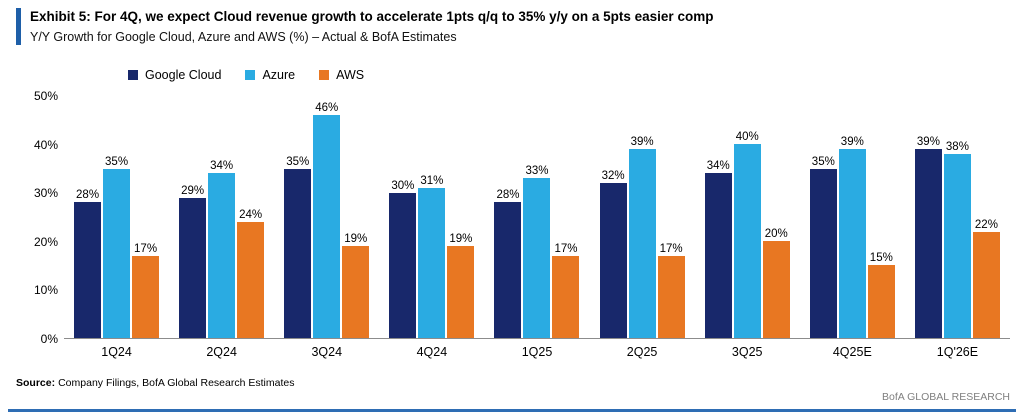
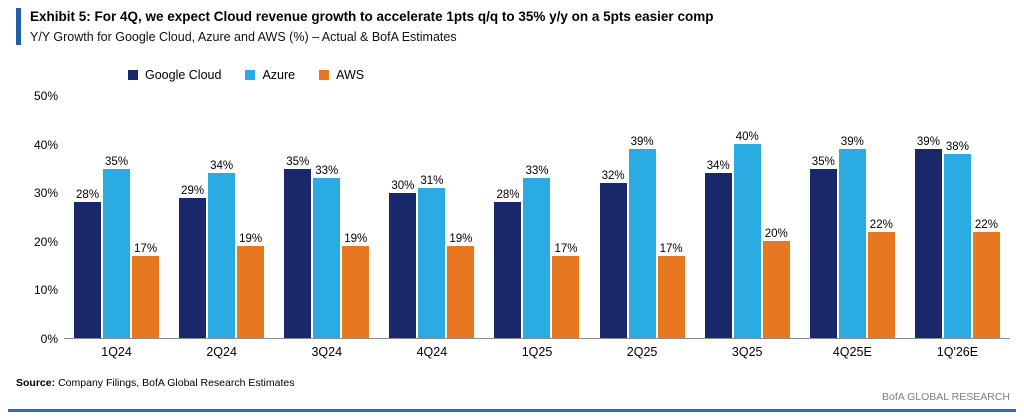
AWS/2Q24: 24% -> 19%
Azure/3Q24: 46% -> 33%
AWS/4Q25E: 15% -> 22%
